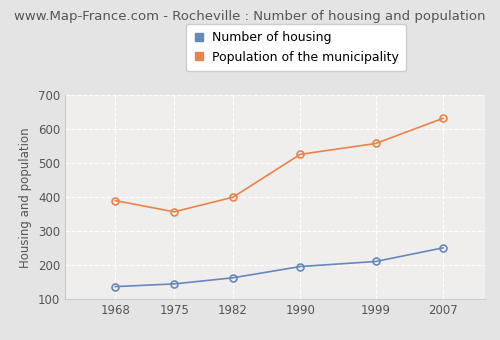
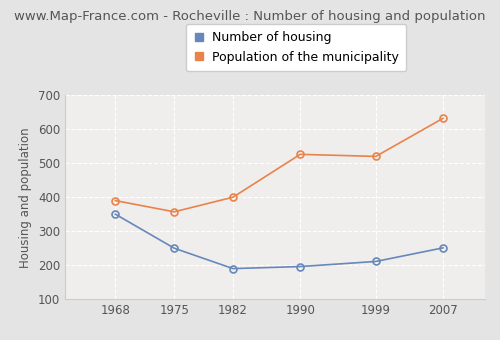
Number of housing/1968: 137 -> 350
Number of housing/1975: 145 -> 250
Number of housing/1982: 163 -> 190
Population of the municipality/1999: 558 -> 520
